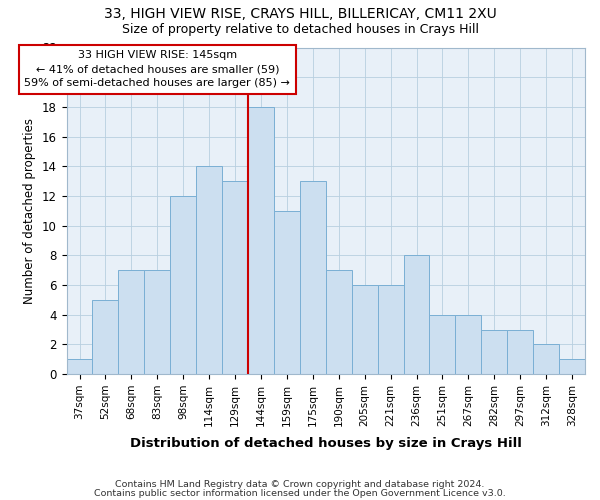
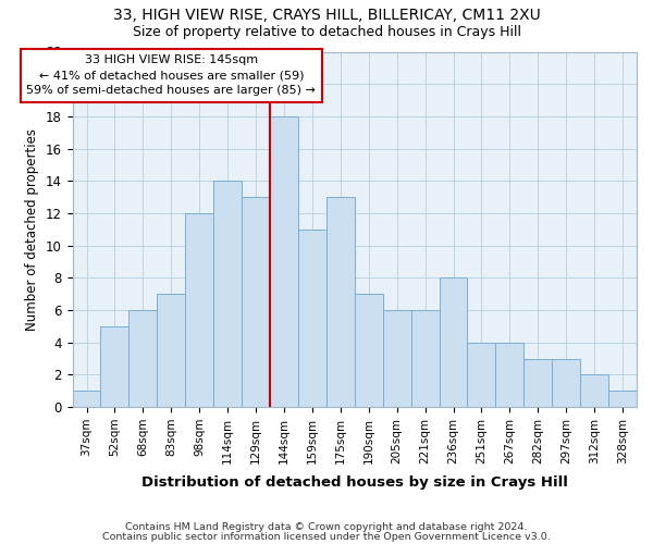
68sqm: 7 -> 6
